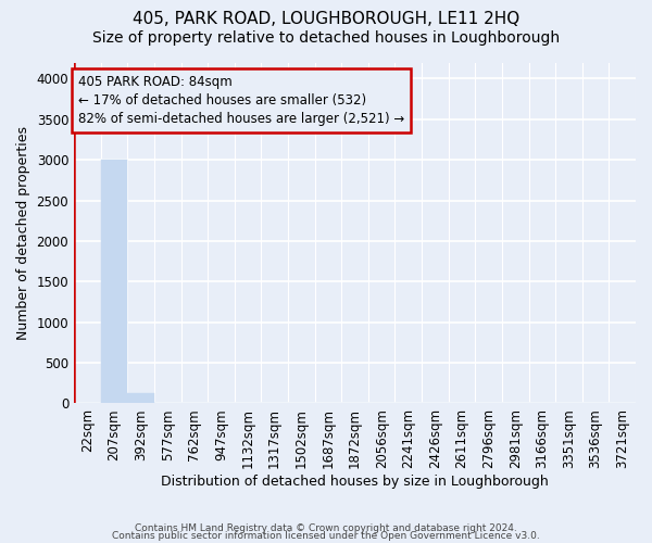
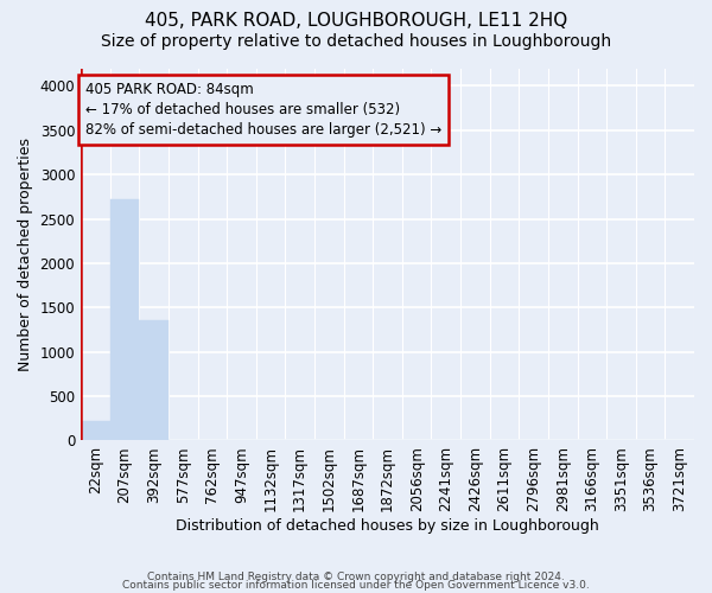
22sqm: 0 -> 220
207sqm: 3000 -> 2720
392sqm: 130 -> 1360
